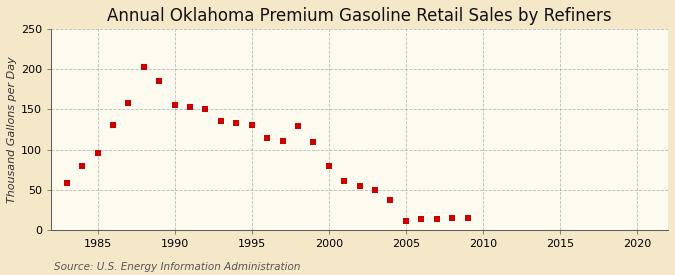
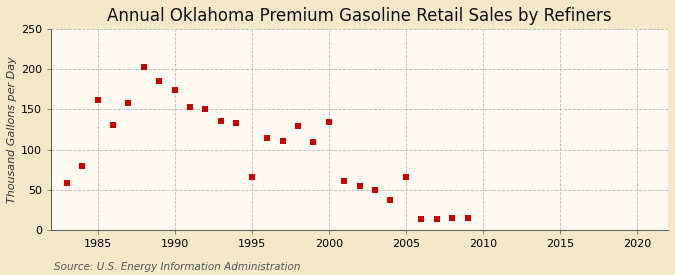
1985: 96 -> 162
1990: 156 -> 174
1995: 131 -> 66
2000: 79 -> 134
2005: 11 -> 66
